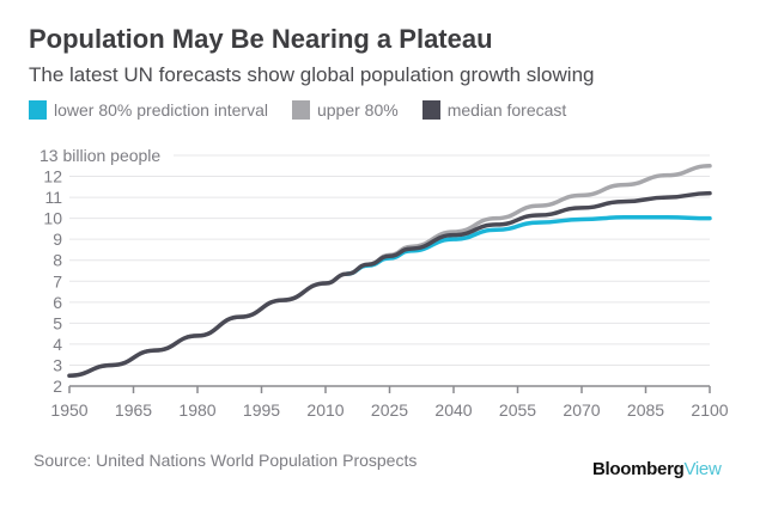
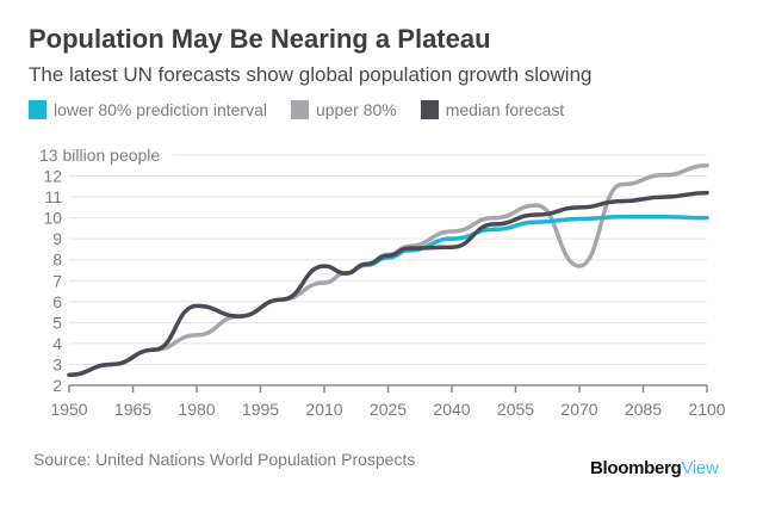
median forecast/1980: 4.4 -> 5.8
median forecast/2010: 6.9 -> 7.7
median forecast/2040: 9.2 -> 8.6
upper 80%/2070: 11.1 -> 7.7
